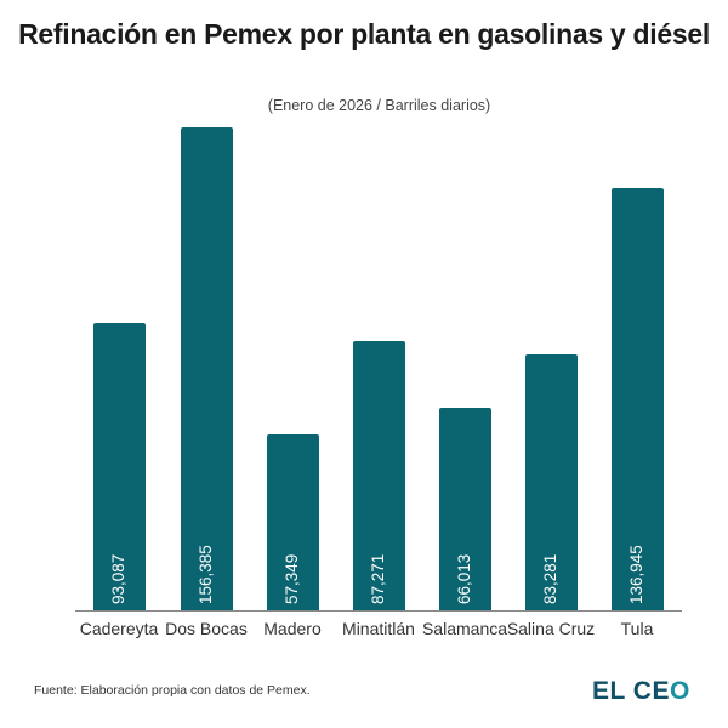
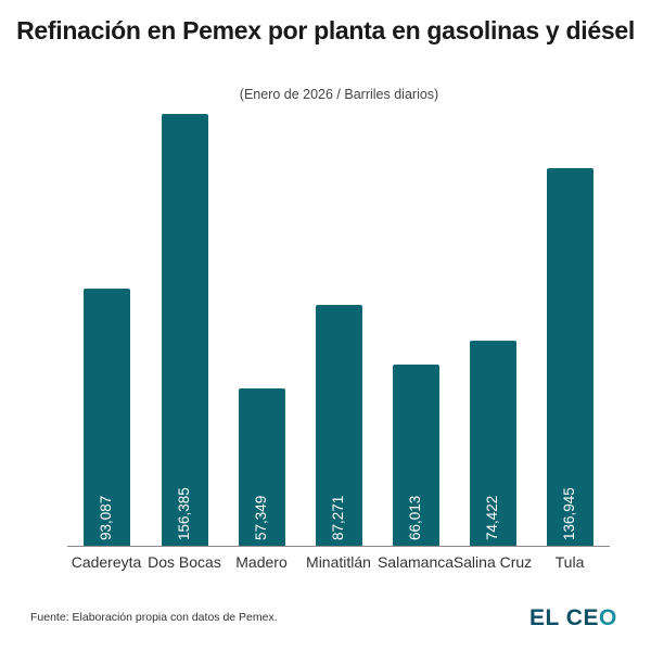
Salina Cruz: 83,281 -> 74,422
